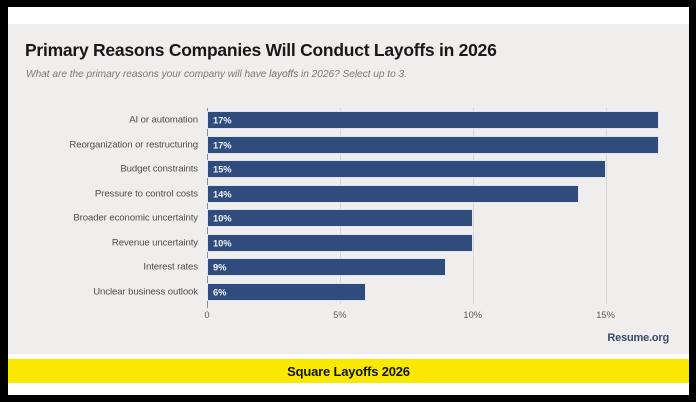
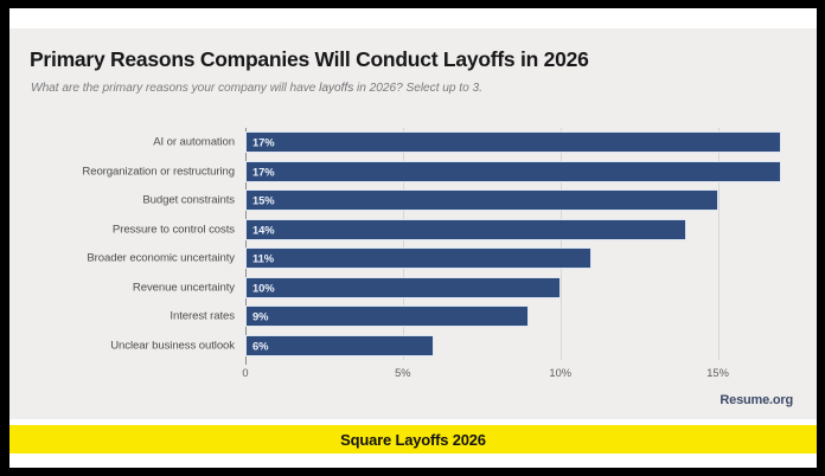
Broader economic uncertainty: 10% -> 11%
